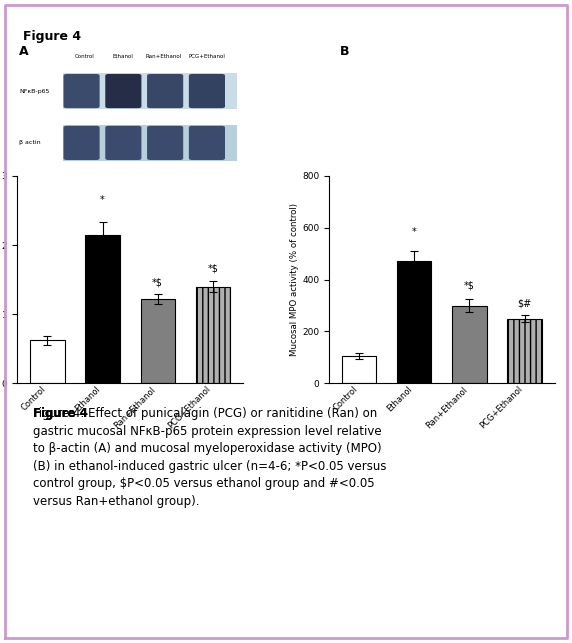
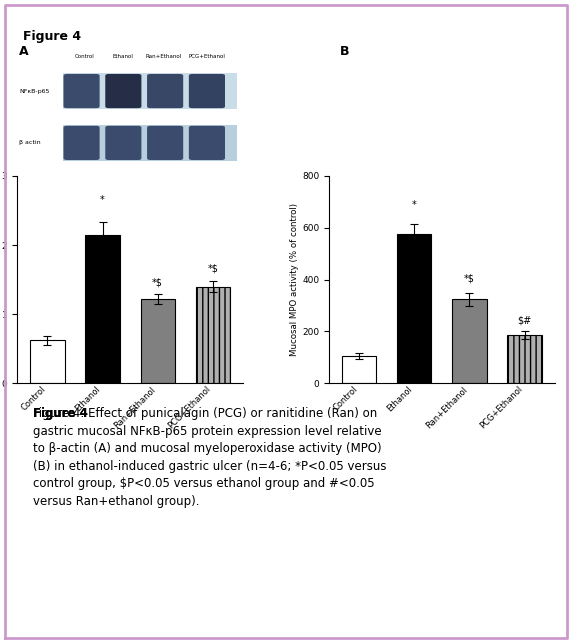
Ethanol: 470 -> 575
Ran+Ethanol: 300 -> 325
PCG+Ethanol: 250 -> 185
